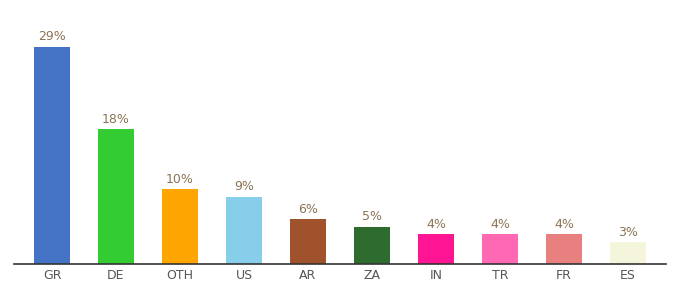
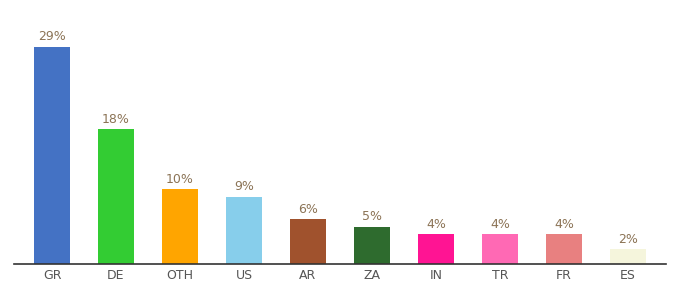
ES: 3% -> 2%
